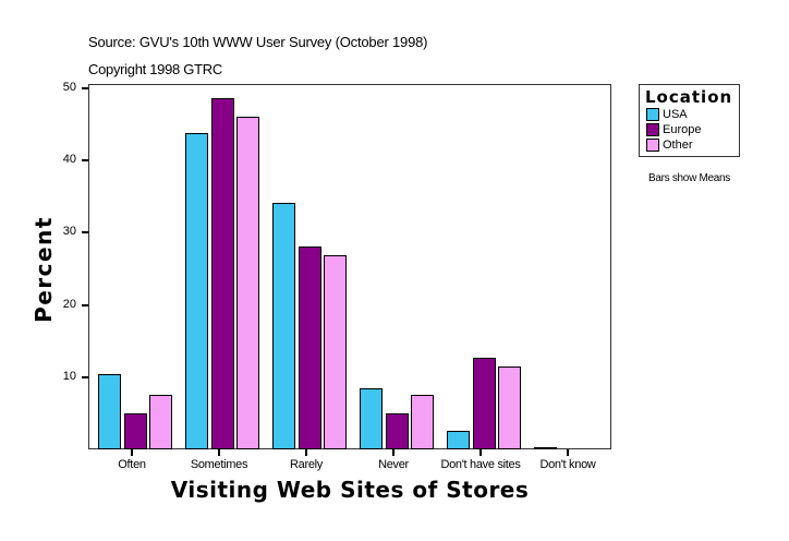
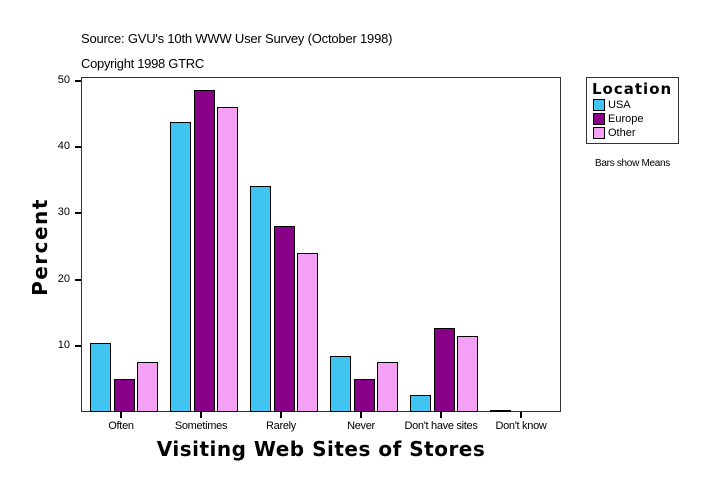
Other/Rarely: 27 -> 24
